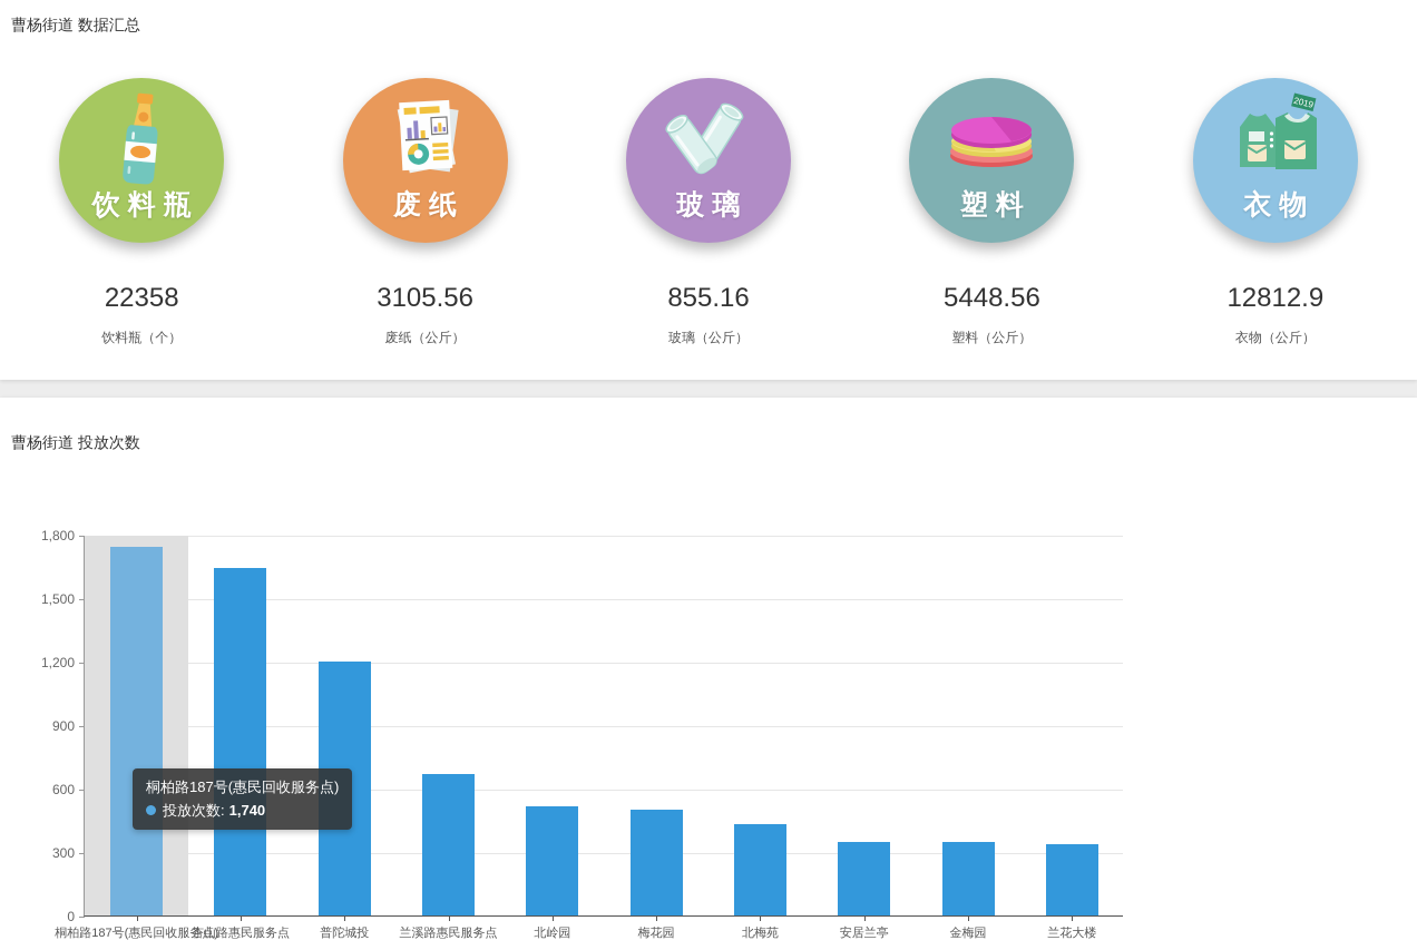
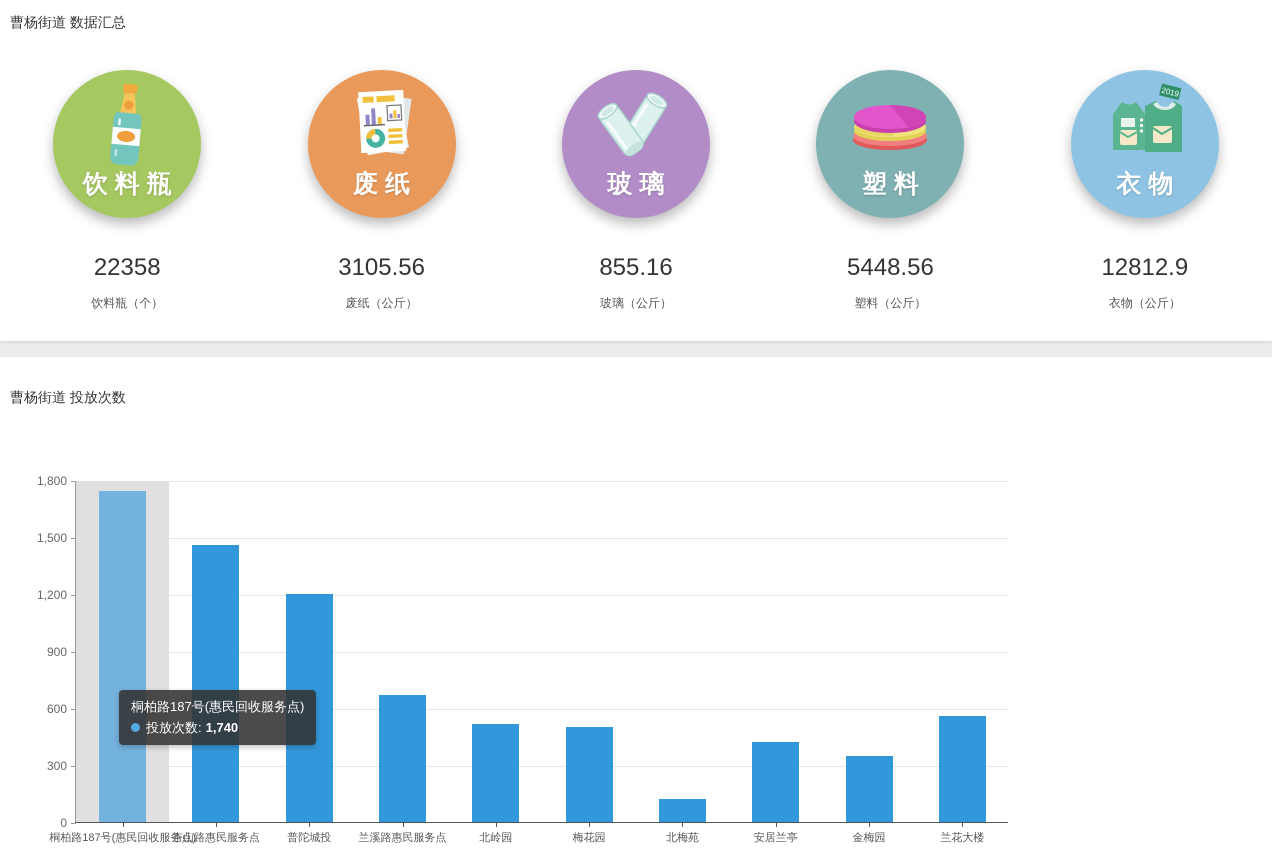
杏山路惠民服务点: 1640 -> 1460
北梅苑: 430 -> 120
安居兰亭: 350 -> 420
兰花大楼: 340 -> 560
